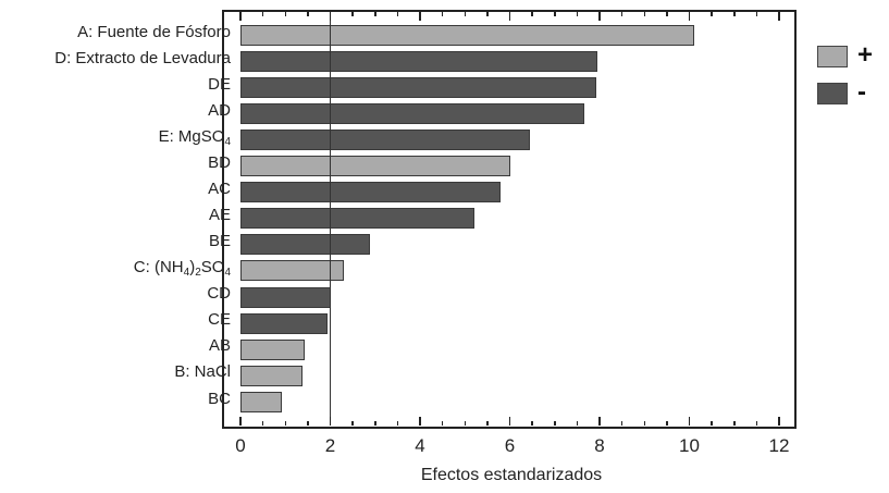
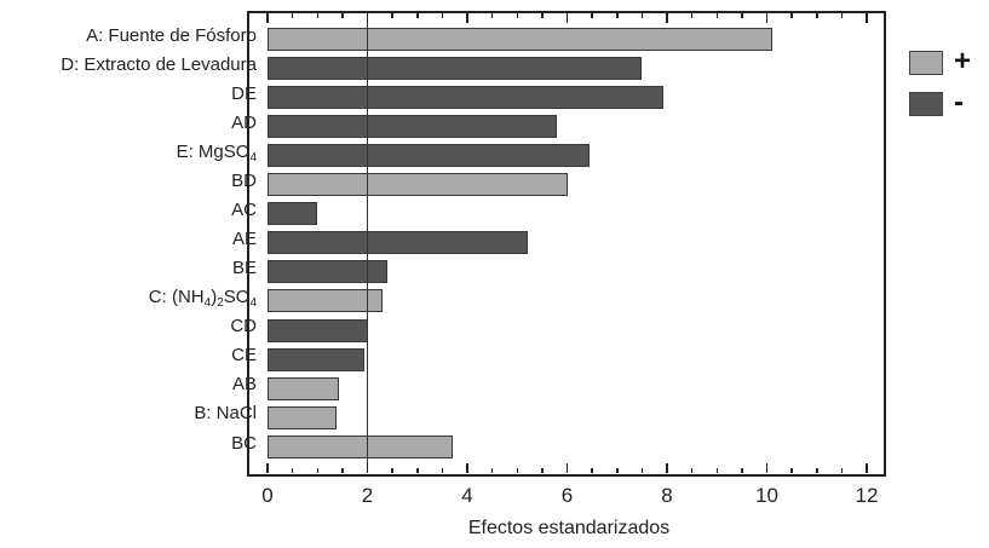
D: Extracto de Levadura: 8.0 -> 7.5
AD: 7.7 -> 5.8
AC: 5.8 -> 1.0
BE: 2.9 -> 2.4
BC: 0.9 -> 3.7
